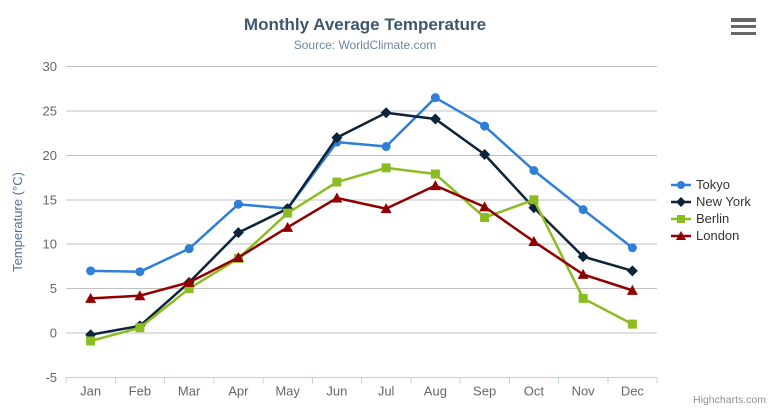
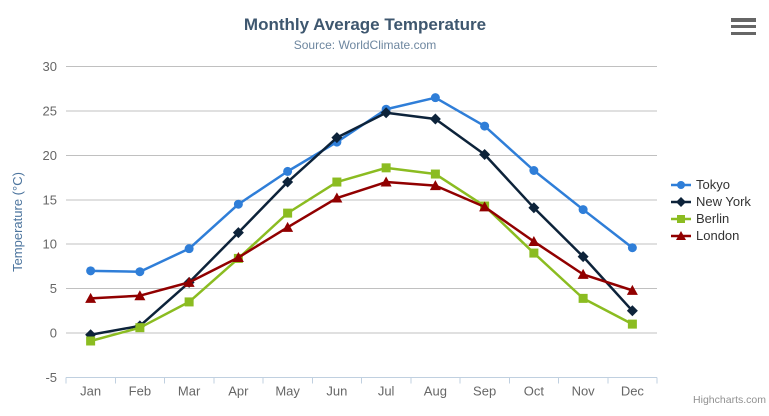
Berlin/Mar: 5 -> 4
Tokyo/May: 14 -> 18
New York/May: 14 -> 17
Tokyo/Jul: 21 -> 25
London/Jul: 14 -> 17
Berlin/Sep: 13 -> 14
Berlin/Oct: 15 -> 9
New York/Dec: 7 -> 2
